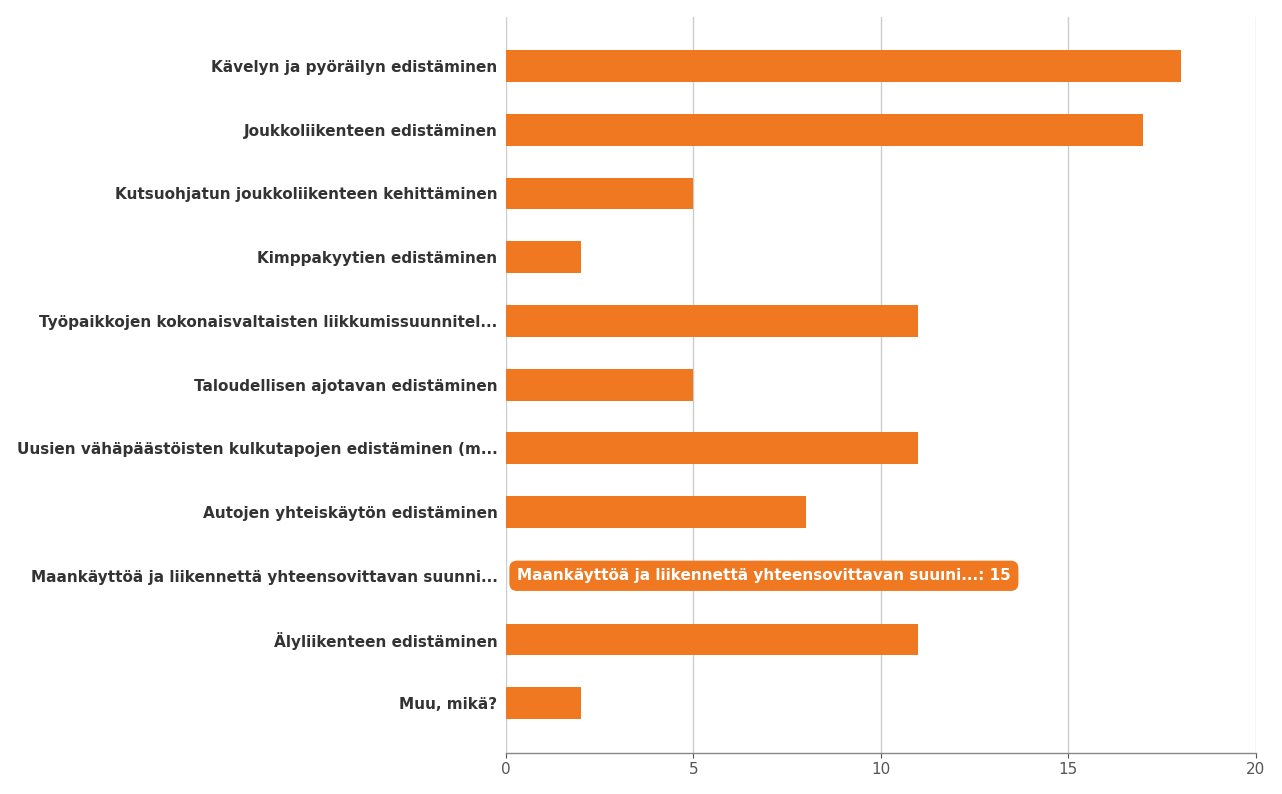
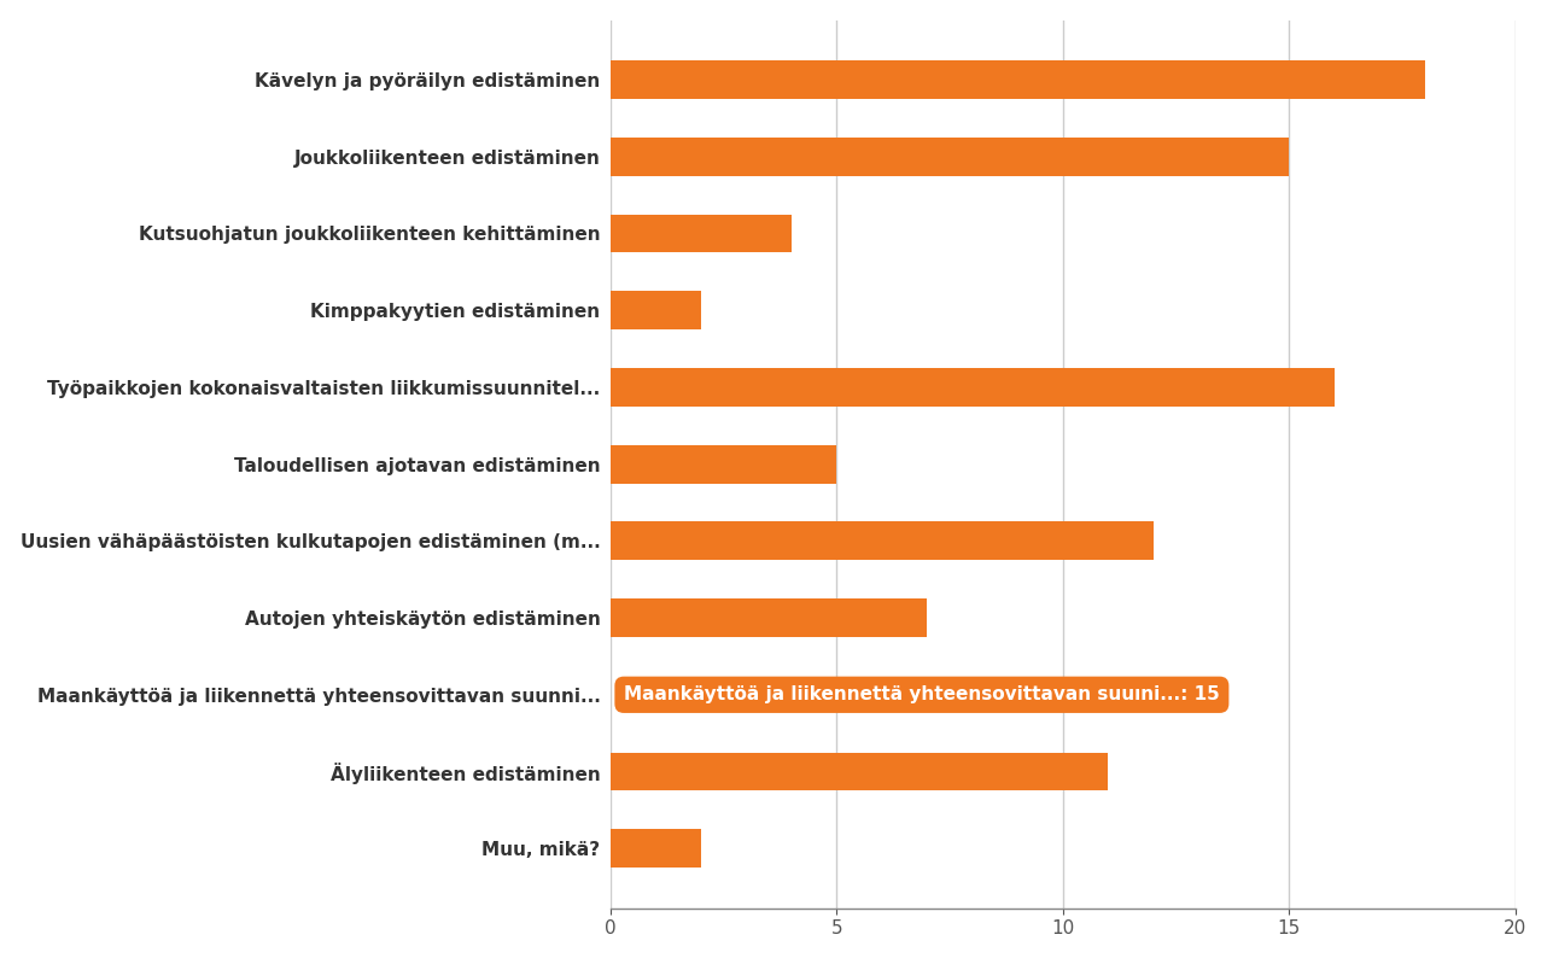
Joukkoliikenteen edistäminen: 17 -> 15
Kutsuohjatun joukkoliikenteen kehittäminen: 5 -> 4
Työpaikkojen kokonaisvaltaisten liikkumissuunnitel...: 11 -> 16
Uusien vähäpäästöisten kulkutapojen edistäminen (m...: 11 -> 12
Autojen yhteiskäytön edistäminen: 8 -> 7
